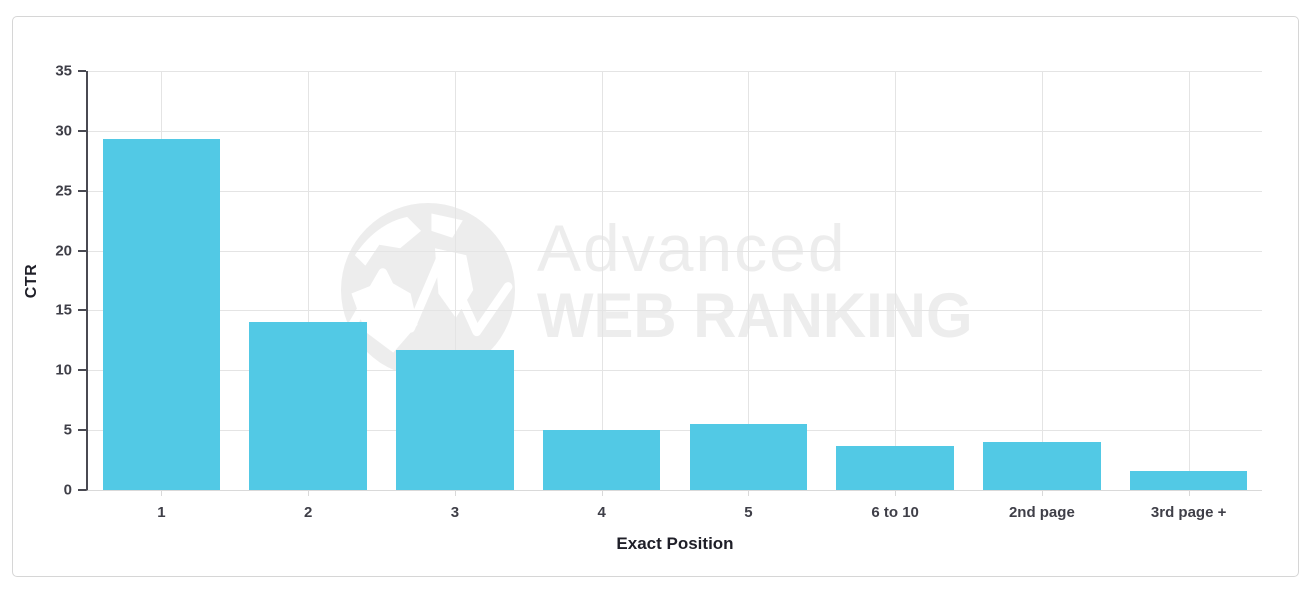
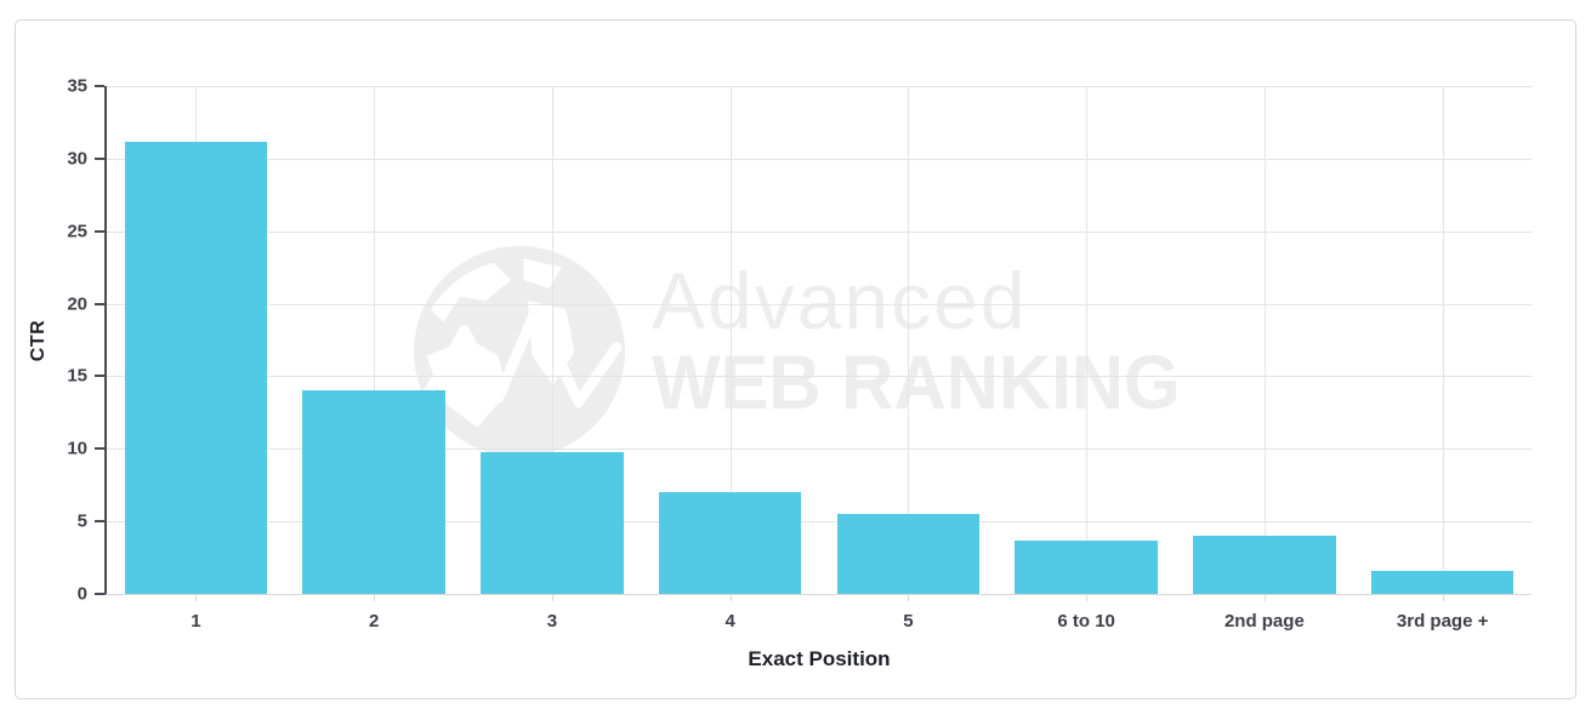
1: 29.3 -> 31.2
3: 11.7 -> 9.8
4: 5.0 -> 7.0
